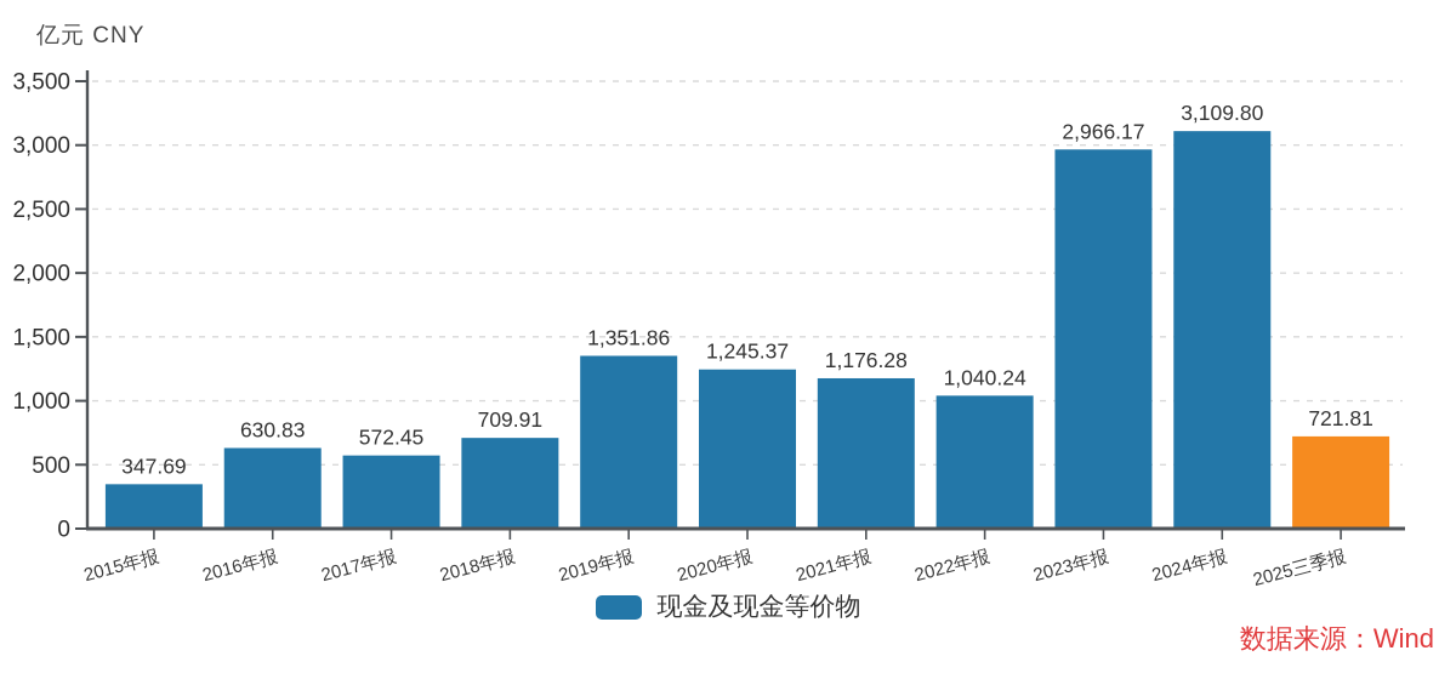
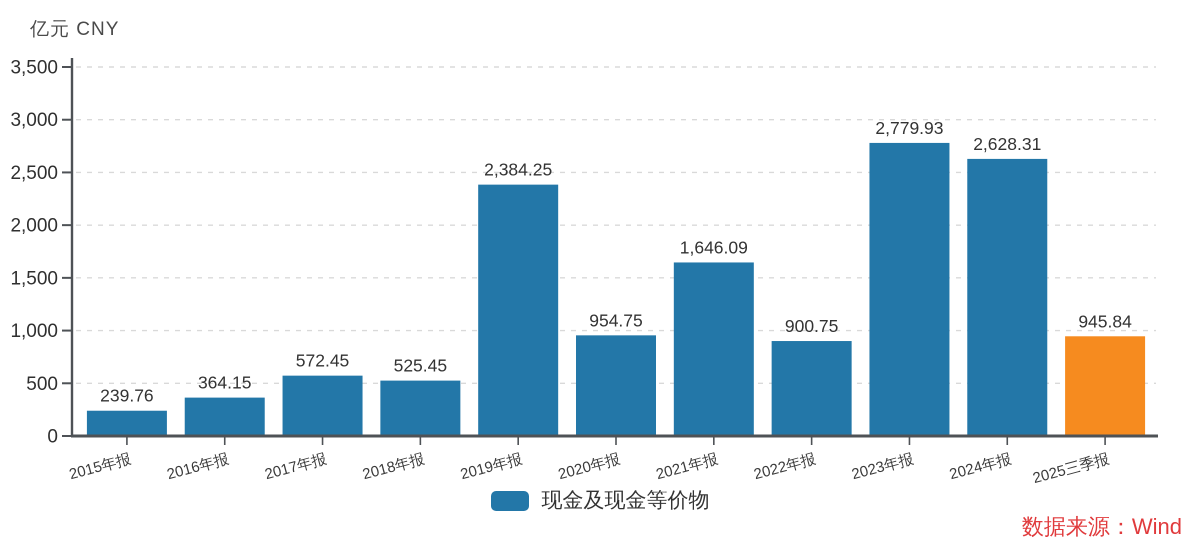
2015年报: 347.69 -> 239.76
2016年报: 630.83 -> 364.15
2018年报: 709.91 -> 525.45
2019年报: 1,351.86 -> 2,384.25
2020年报: 1,245.37 -> 954.75
2021年报: 1,176.28 -> 1,646.09
2022年报: 1,040.24 -> 900.75
2023年报: 2,966.17 -> 2,779.93
2024年报: 3,109.80 -> 2,628.31
2025三季报: 721.81 -> 945.84
